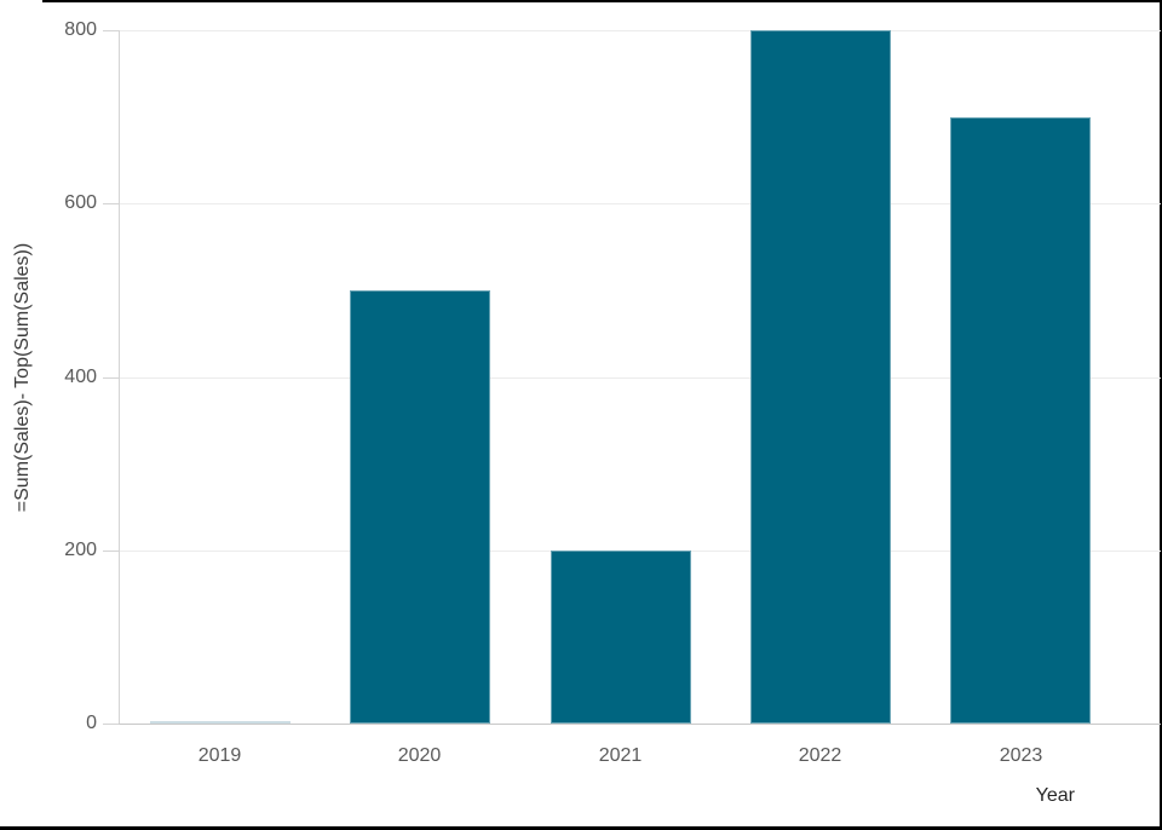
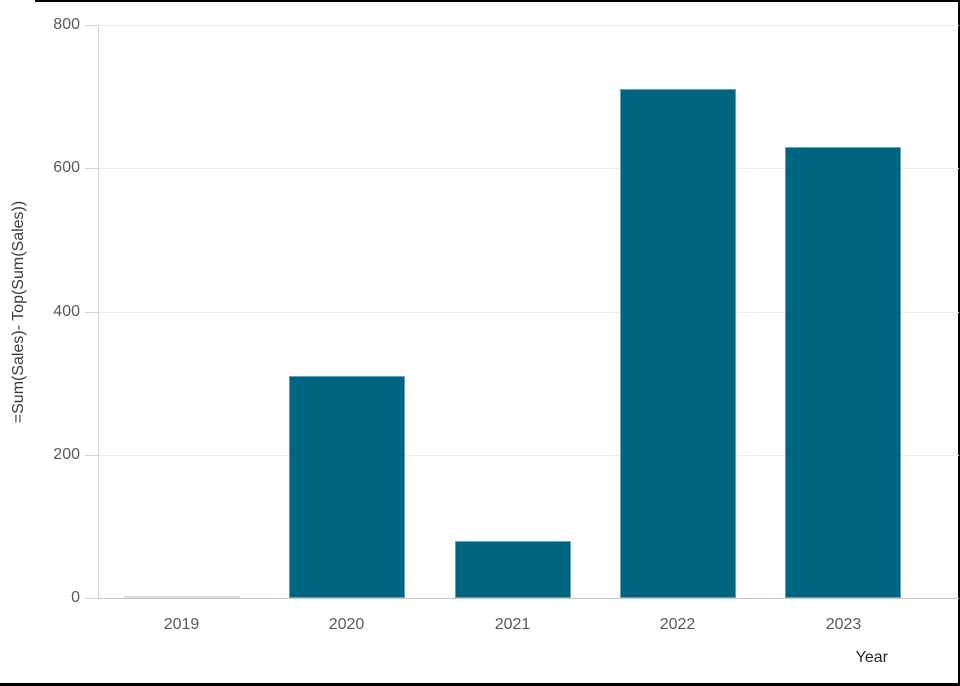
2020: 500 -> 310
2021: 200 -> 80
2022: 800 -> 710
2023: 700 -> 630
